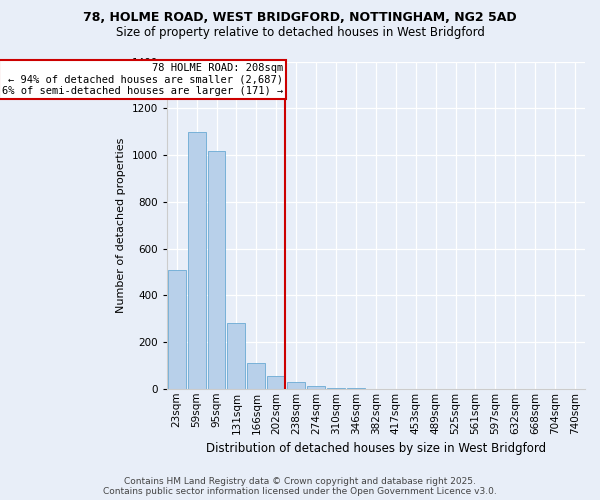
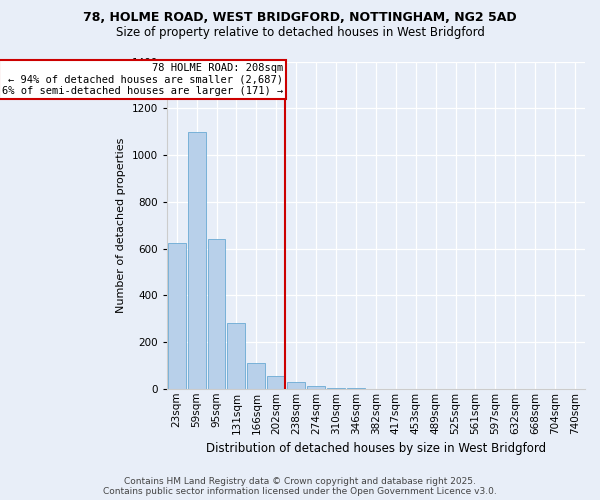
23sqm: 510 -> 625
95sqm: 1015 -> 640
